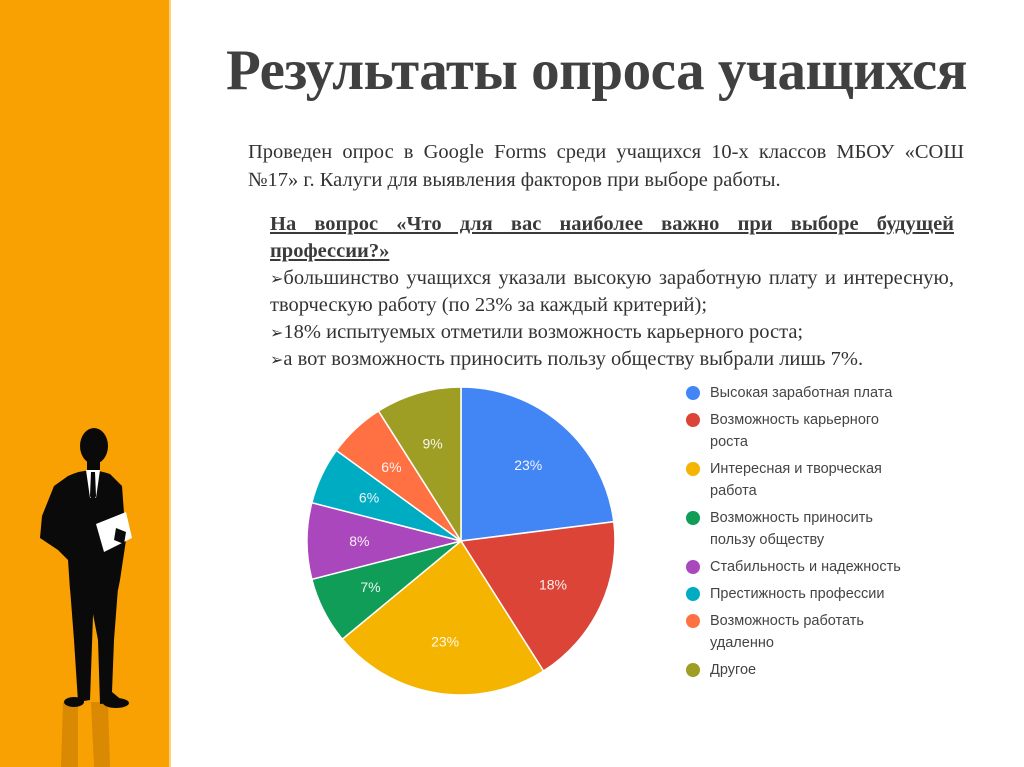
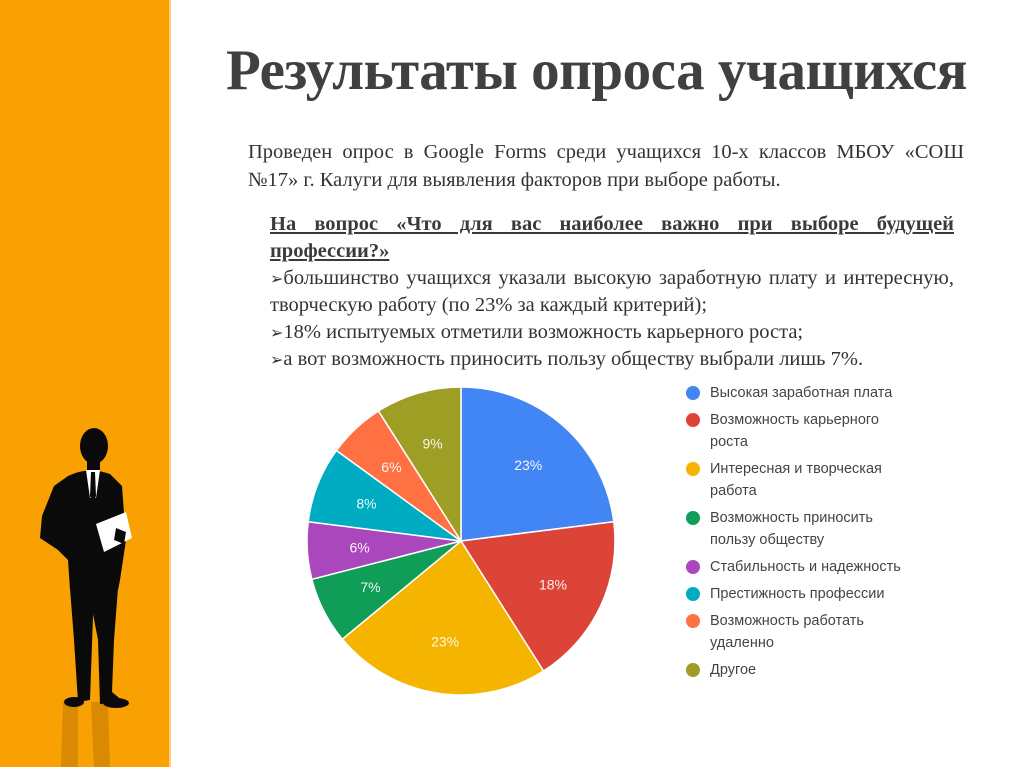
Стабильность и надежность: 8% -> 6%
Престижность профессии: 6% -> 8%
